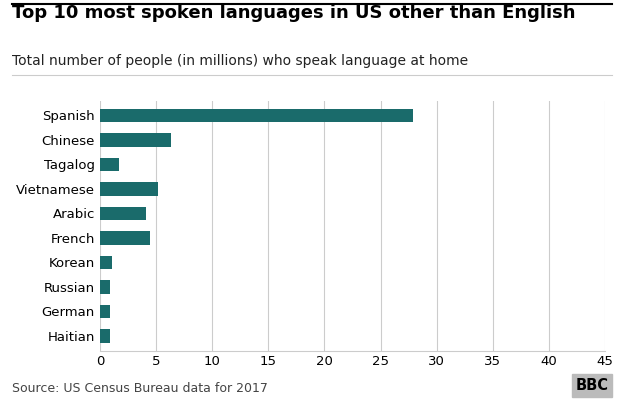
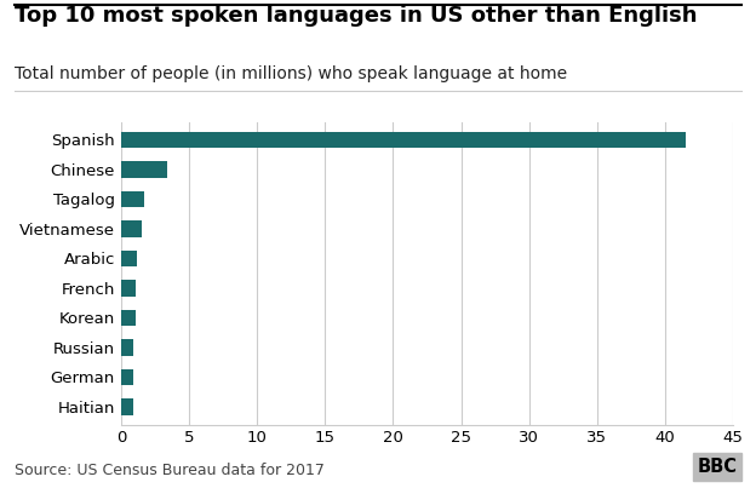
Spanish: 27.9 -> 41.5
Chinese: 6.3 -> 3.4
Vietnamese: 5.2 -> 1.5
Arabic: 4.1 -> 1.2
French: 4.5 -> 1.1
